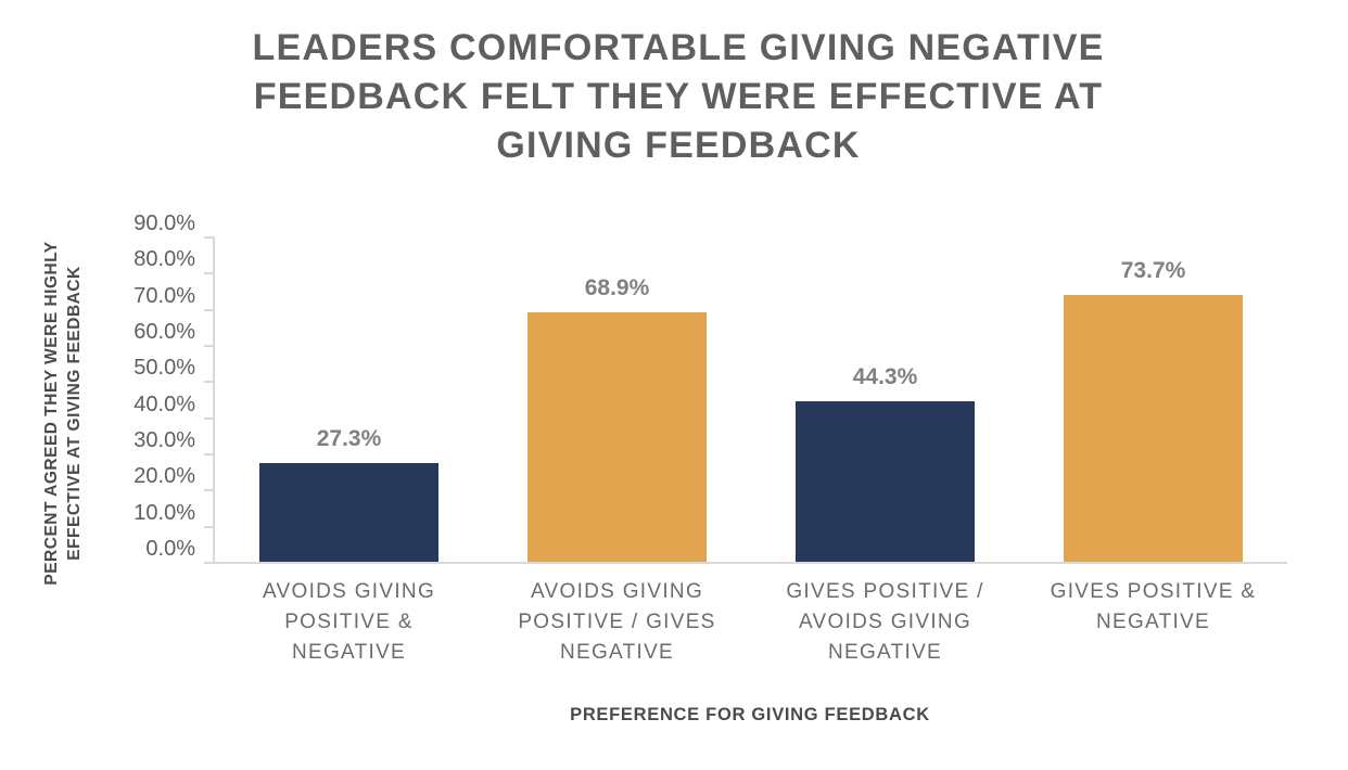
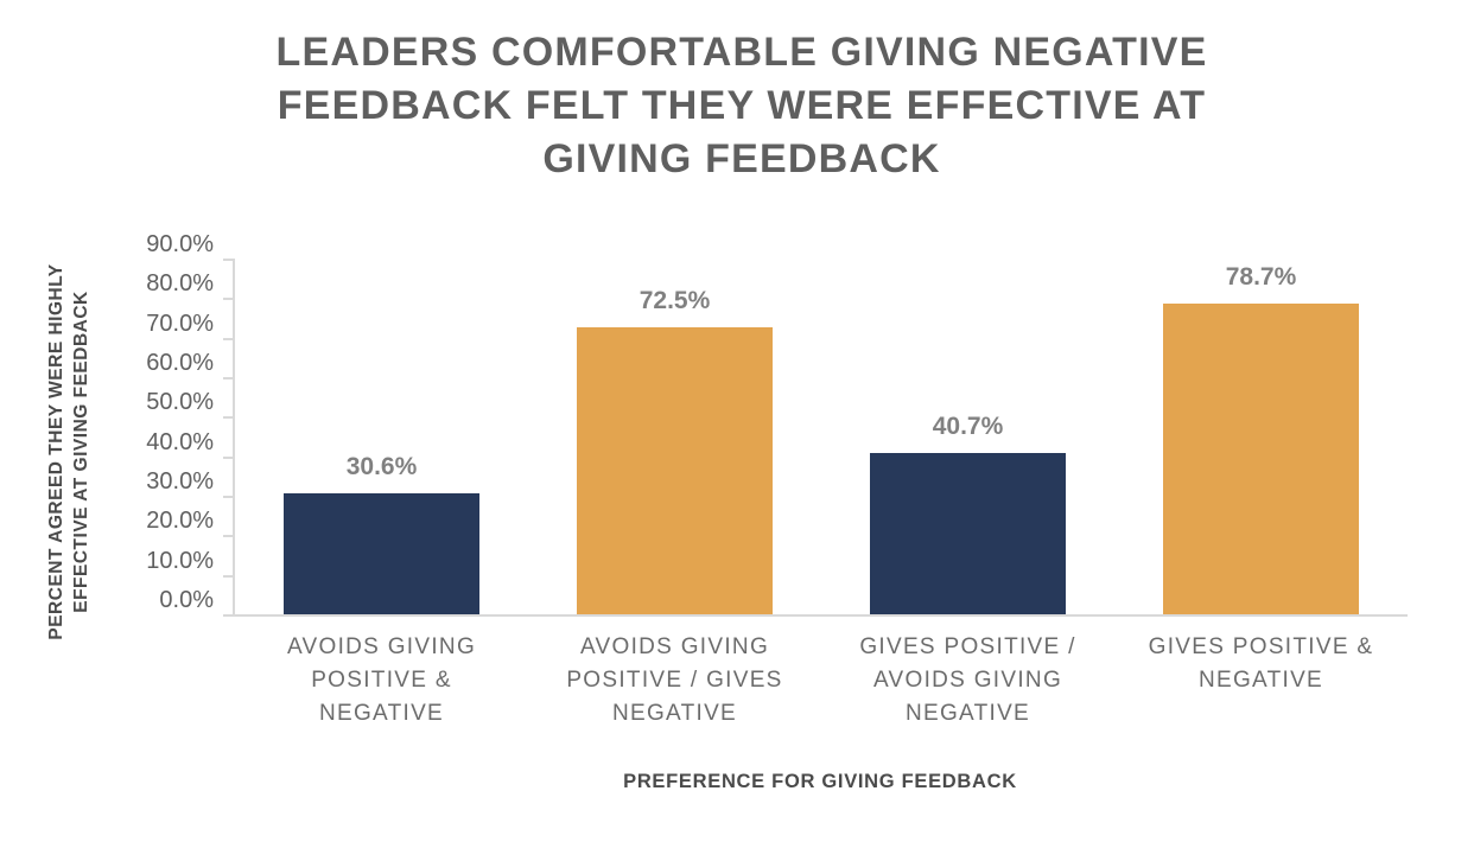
AVOIDS GIVING POSITIVE & NEGATIVE: 27.3% -> 30.6%
AVOIDS GIVING POSITIVE / GIVES NEGATIVE: 68.9% -> 72.5%
GIVES POSITIVE / AVOIDS GIVING NEGATIVE: 44.3% -> 40.7%
GIVES POSITIVE & NEGATIVE: 73.7% -> 78.7%
